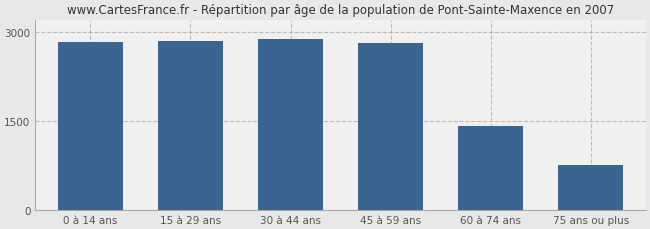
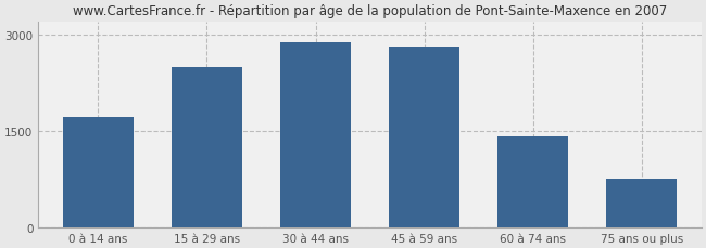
0 à 14 ans: 2830 -> 1720
15 à 29 ans: 2860 -> 2500
